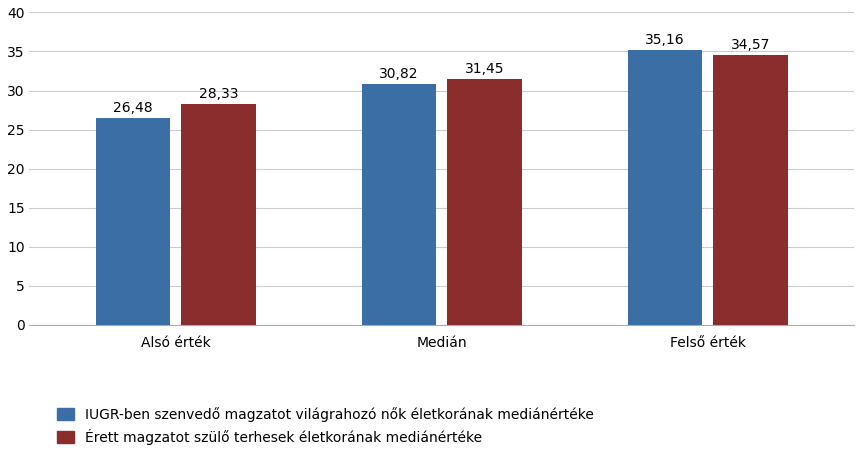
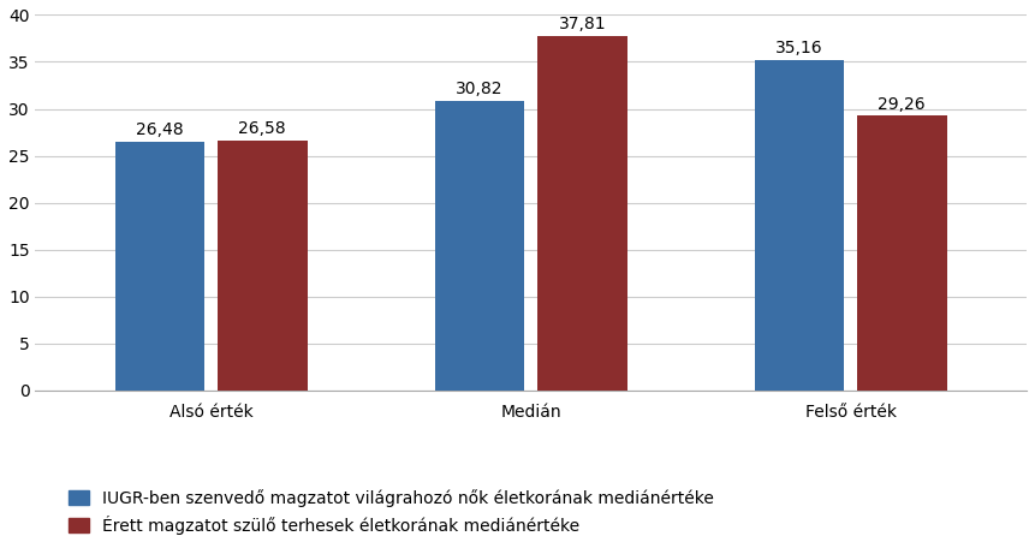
Érett magzatot szülő terhesek életkorának mediánértéke/Alsó érték: 28,33 -> 26,58
Érett magzatot szülő terhesek életkorának mediánértéke/Medián: 31,45 -> 37,81
Érett magzatot szülő terhesek életkorának mediánértéke/Felső érték: 34,57 -> 29,26
